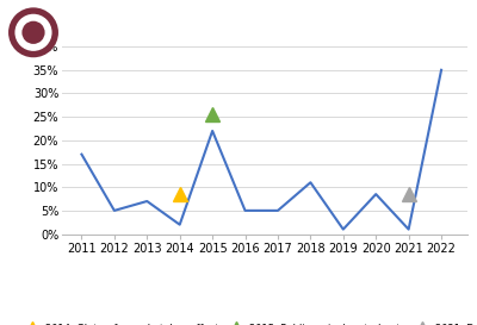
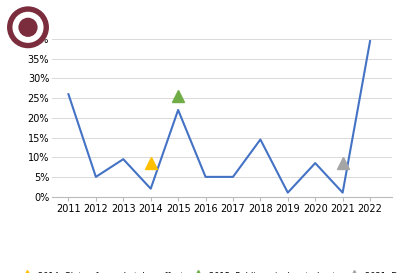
2011: 17.0% -> 26.0%
2013: 7.0% -> 9.5%
2018: 11.0% -> 14.5%
2022: 35.0% -> 39.5%
